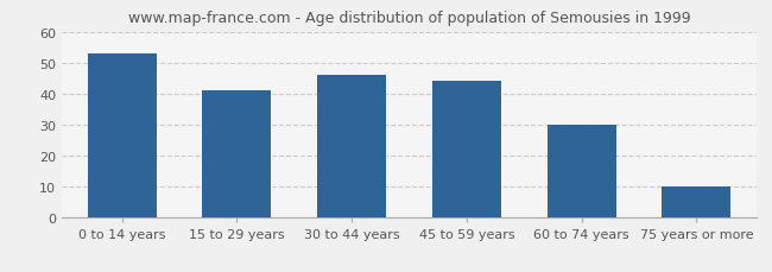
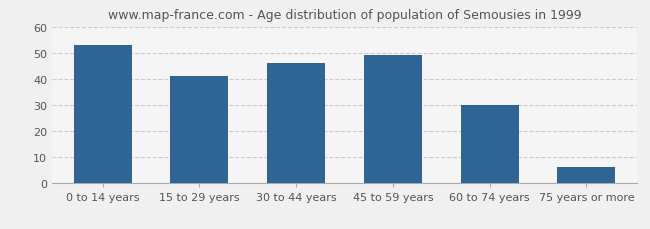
45 to 59 years: 44 -> 49
75 years or more: 10 -> 6
